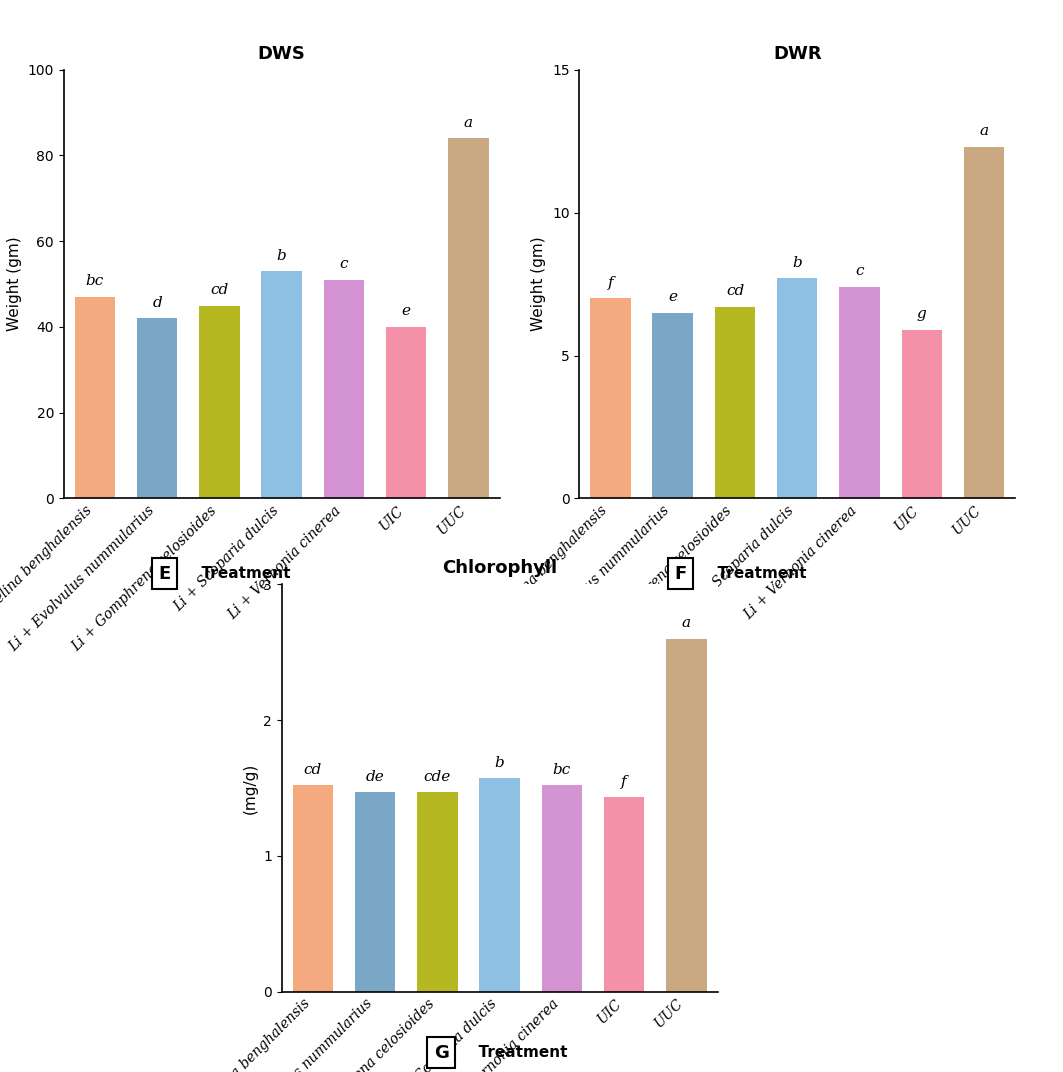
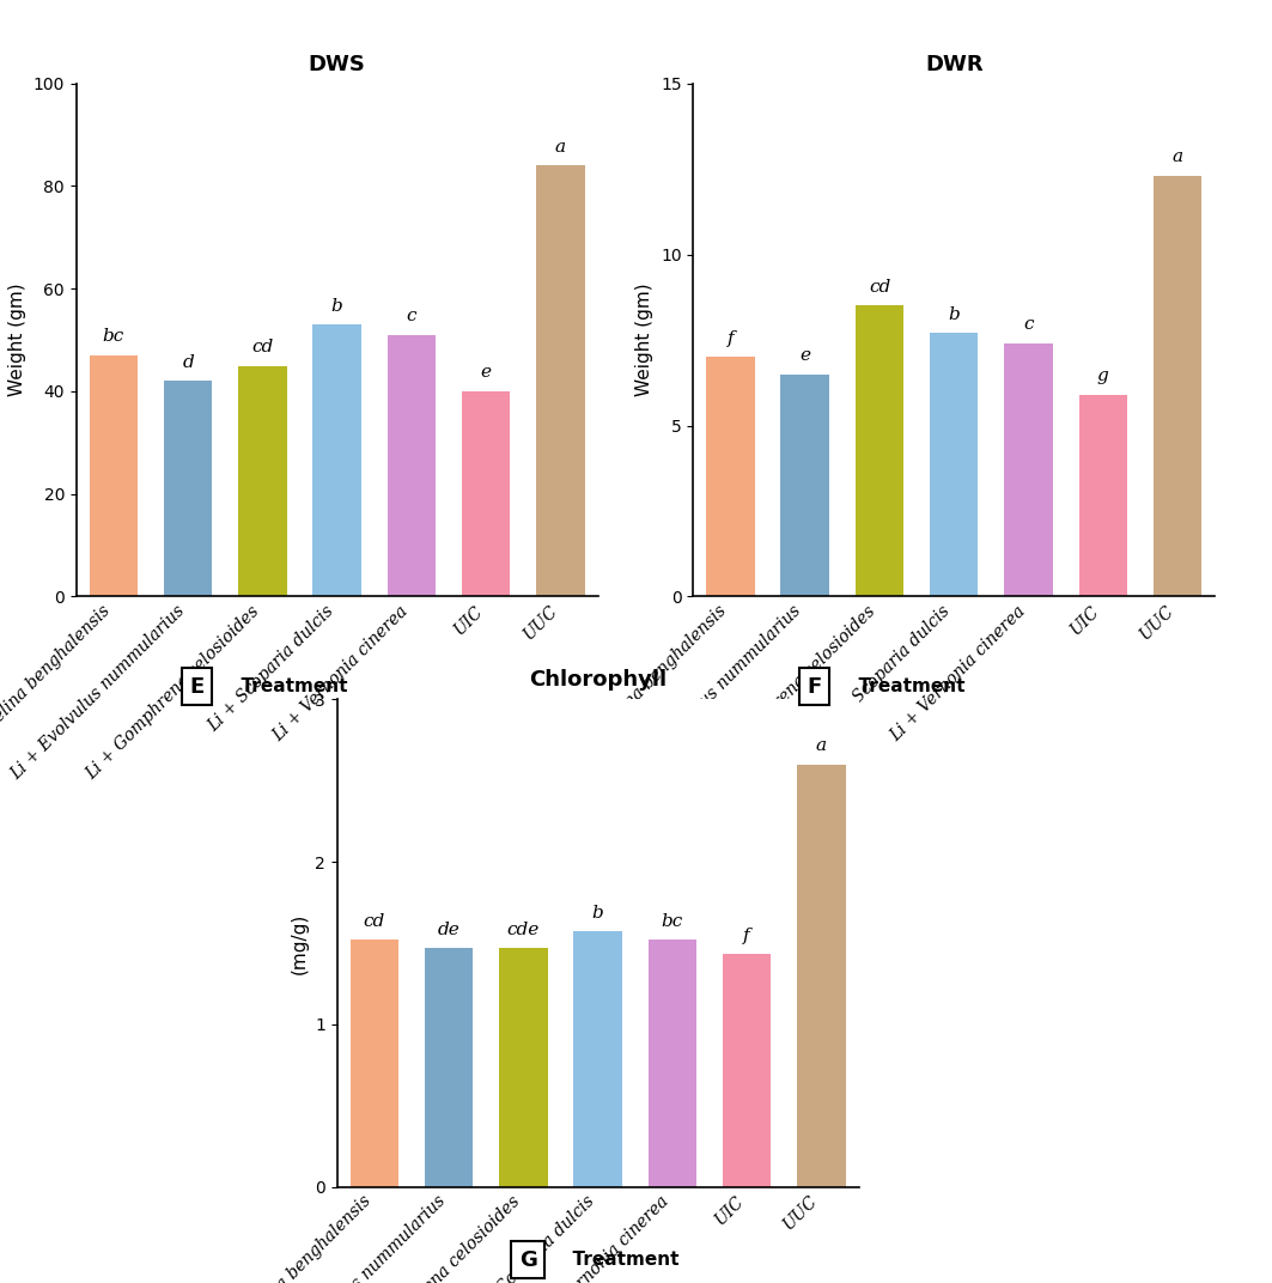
DWR/Li + Gomphrena celosioides: 6.7 -> 8.5
